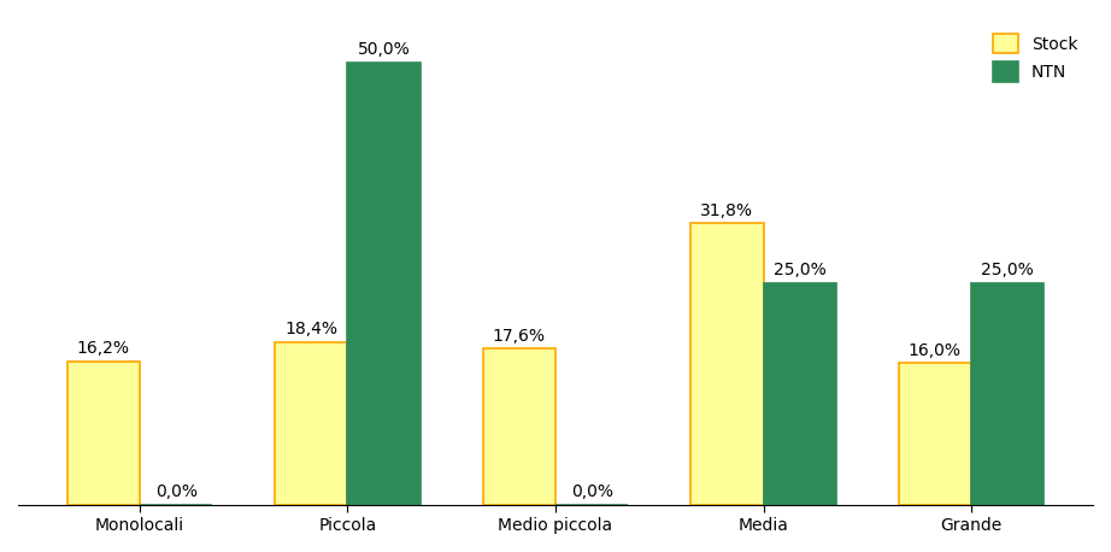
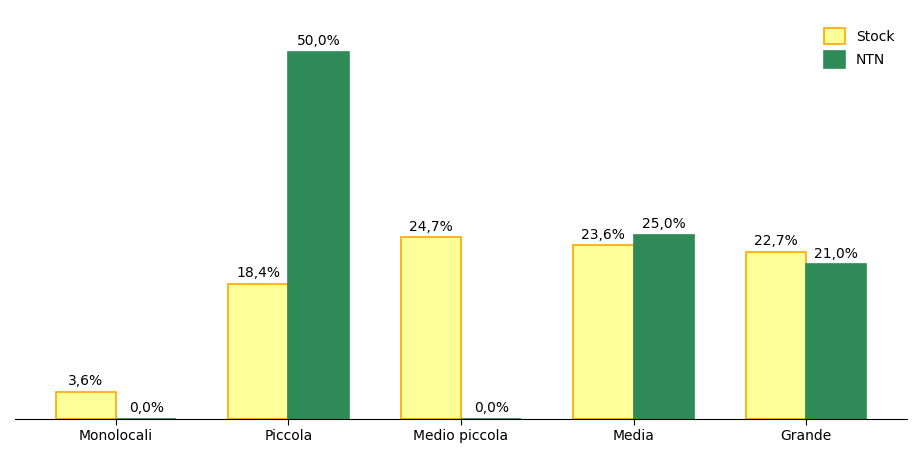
Stock/Monolocali: 16,2% -> 3,6%
Stock/Medio piccola: 17,6% -> 24,7%
Stock/Media: 31,8% -> 23,6%
Stock/Grande: 16,0% -> 22,7%
NTN/Grande: 25,0% -> 21,0%
